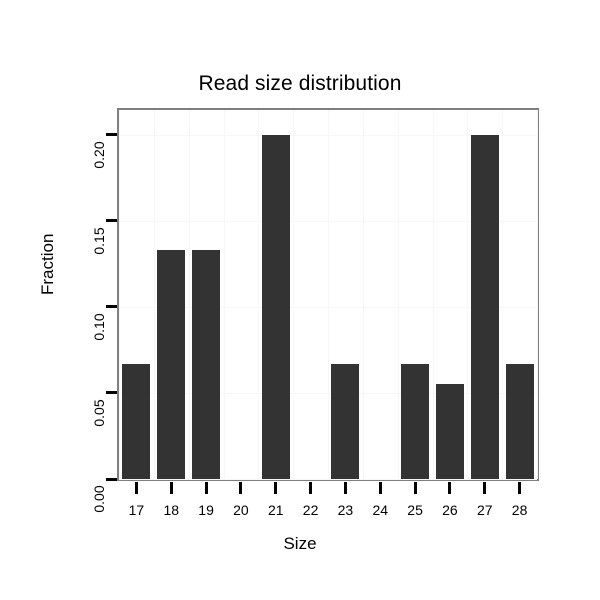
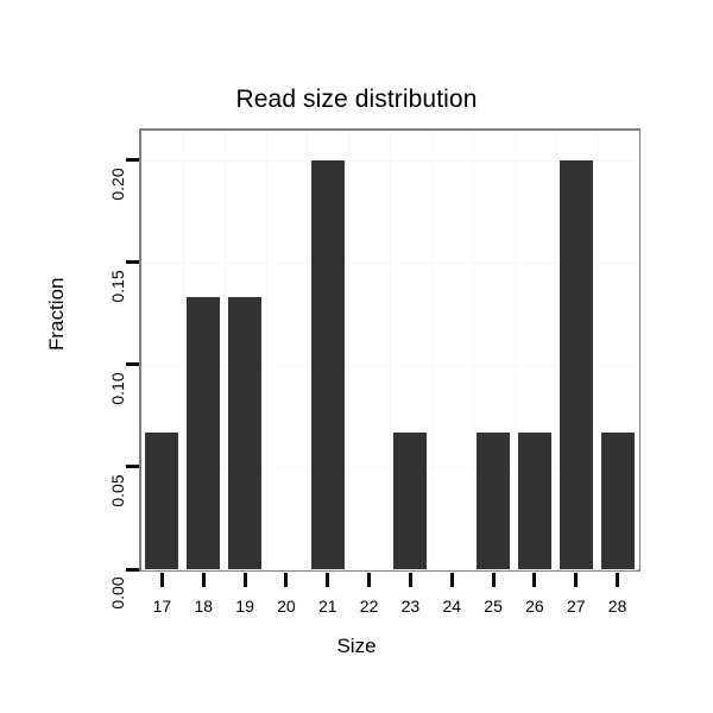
26: 0.055 -> 0.067
